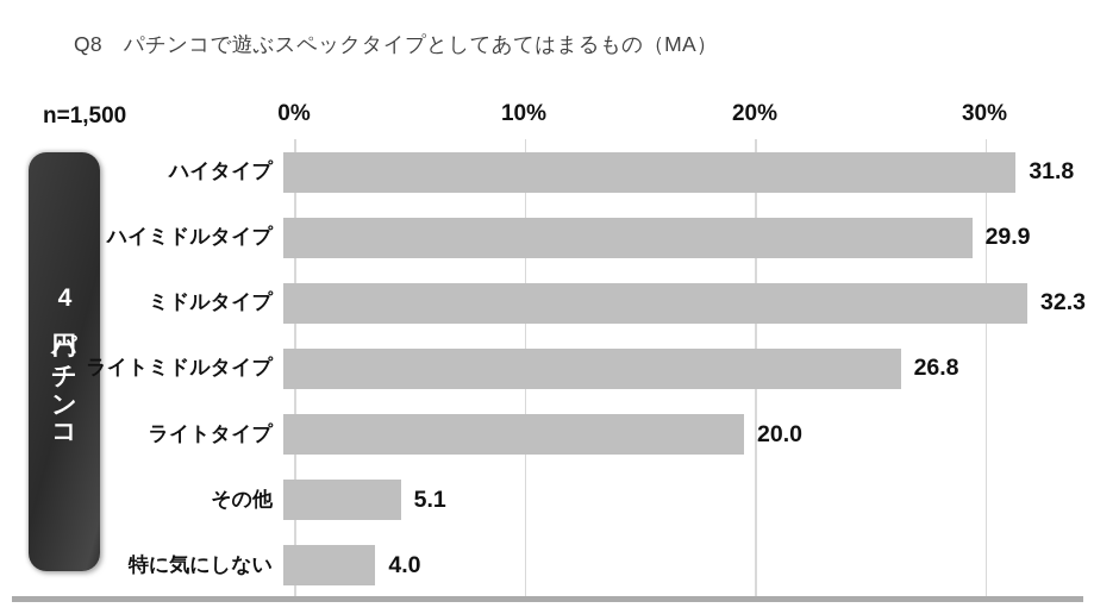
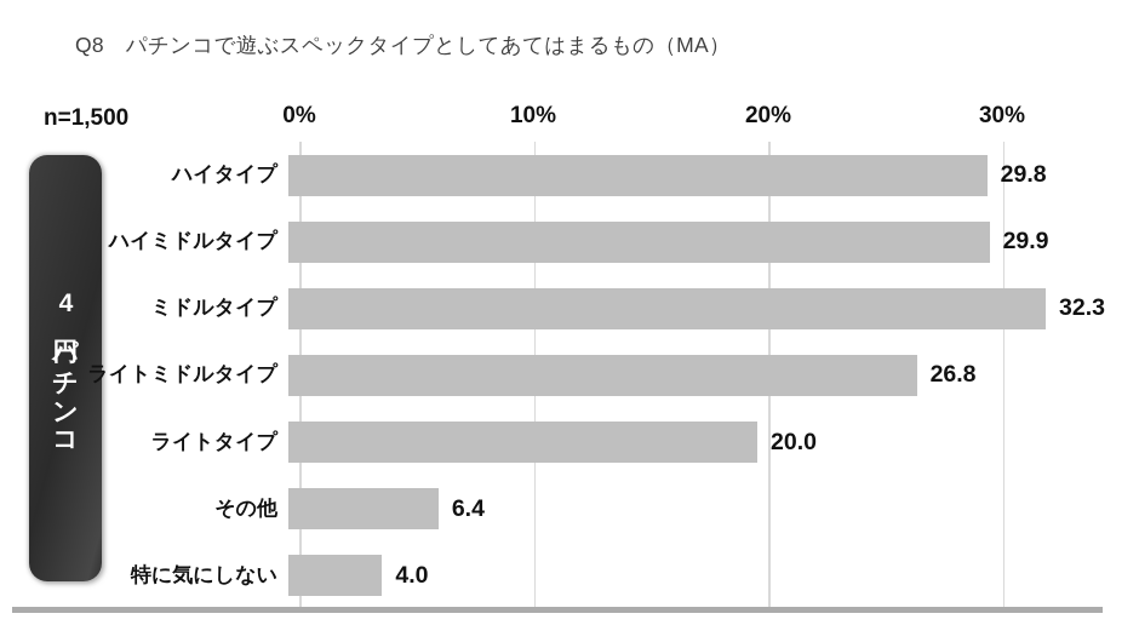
ハイタイプ: 31.8 -> 29.8
その他: 5.1 -> 6.4
